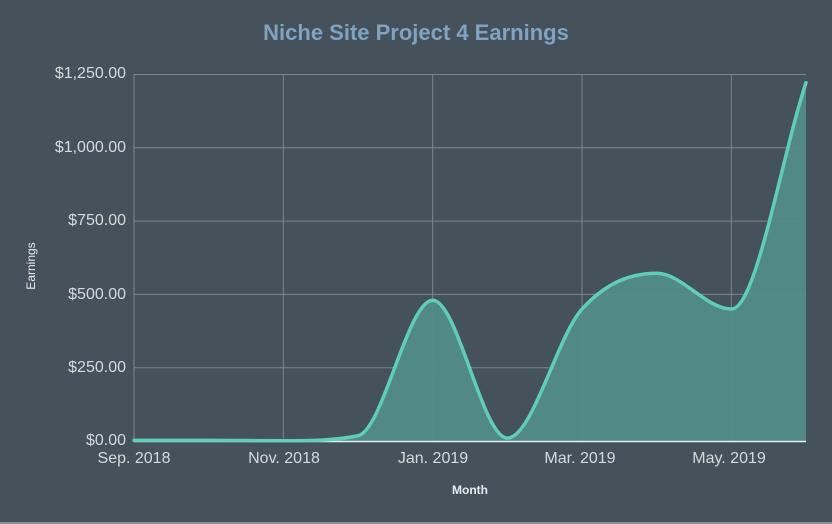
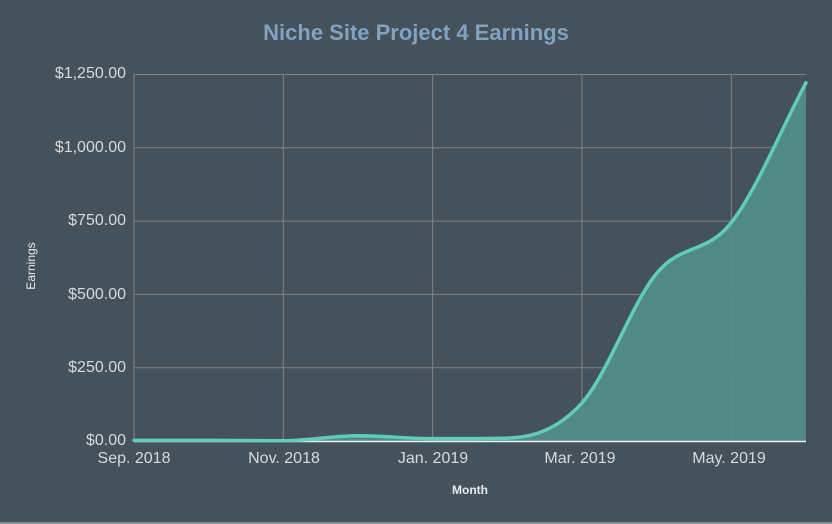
Jan. 2019: $480 -> $10
Mar. 2019: $450 -> $130
May. 2019: $450 -> $740
